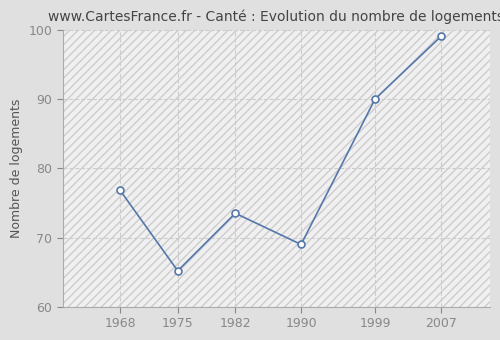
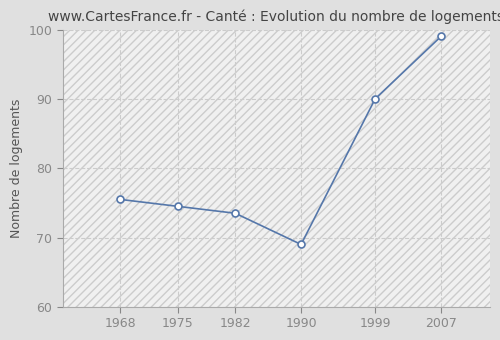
1968: 76.8 -> 75.5
1975: 65.2 -> 74.5
